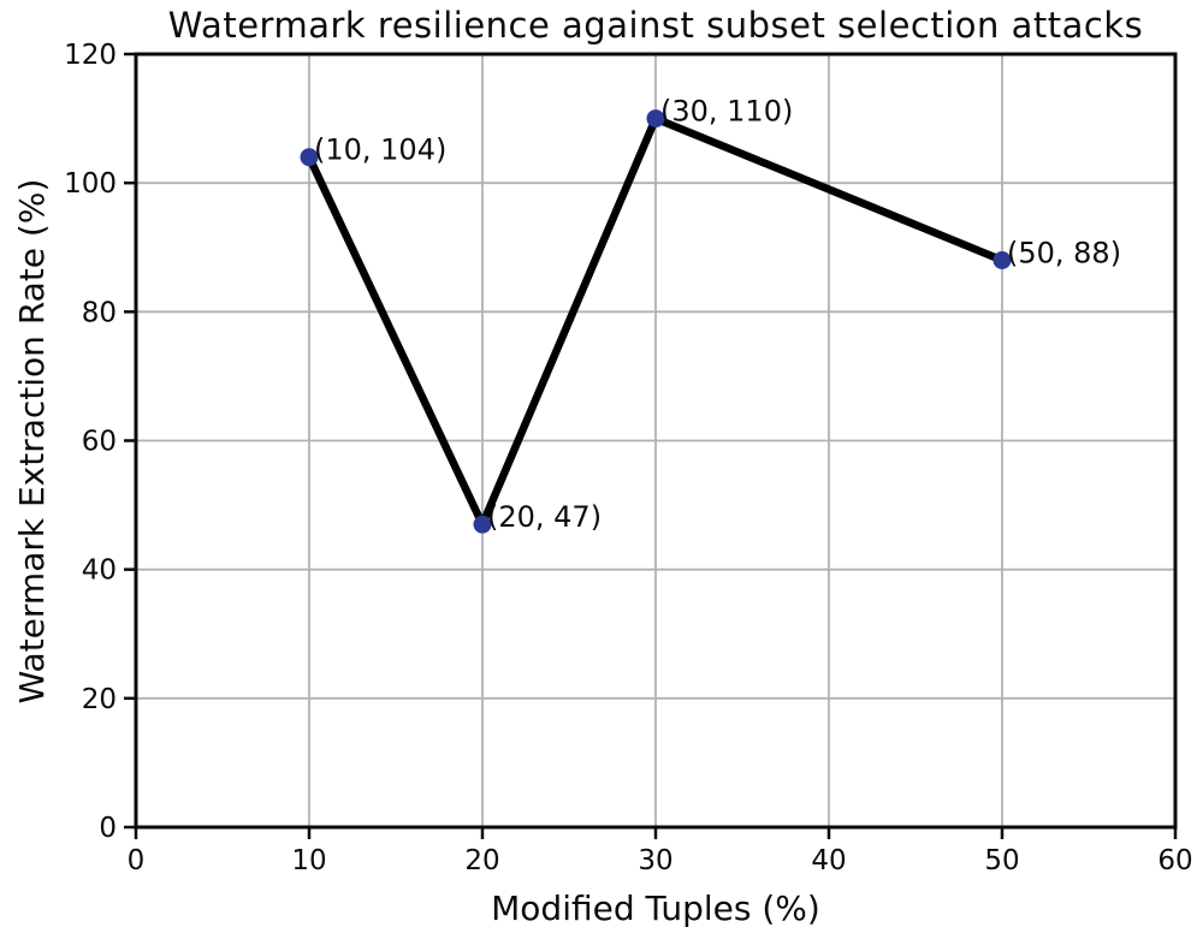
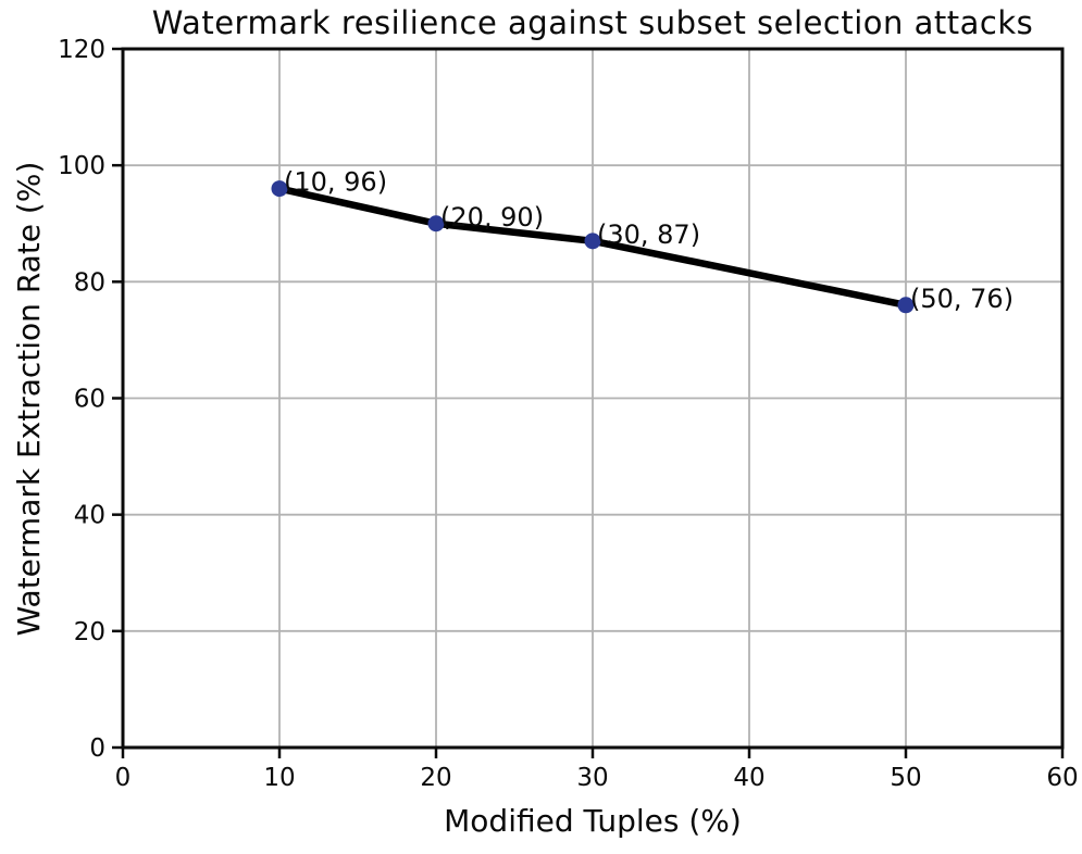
10: 104 -> 96
20: 47 -> 90
30: 110 -> 87
50: 88 -> 76
